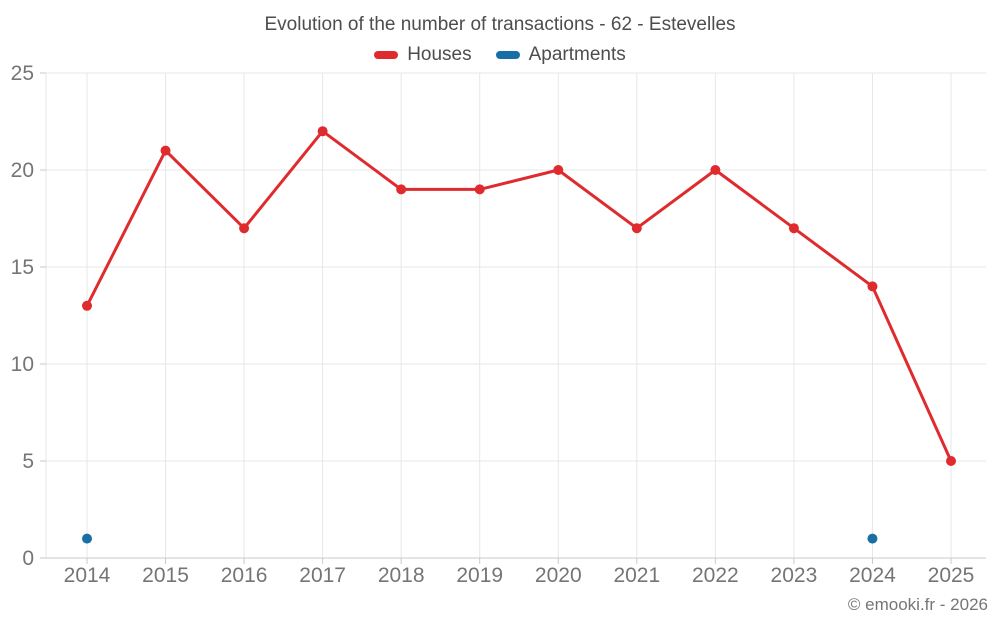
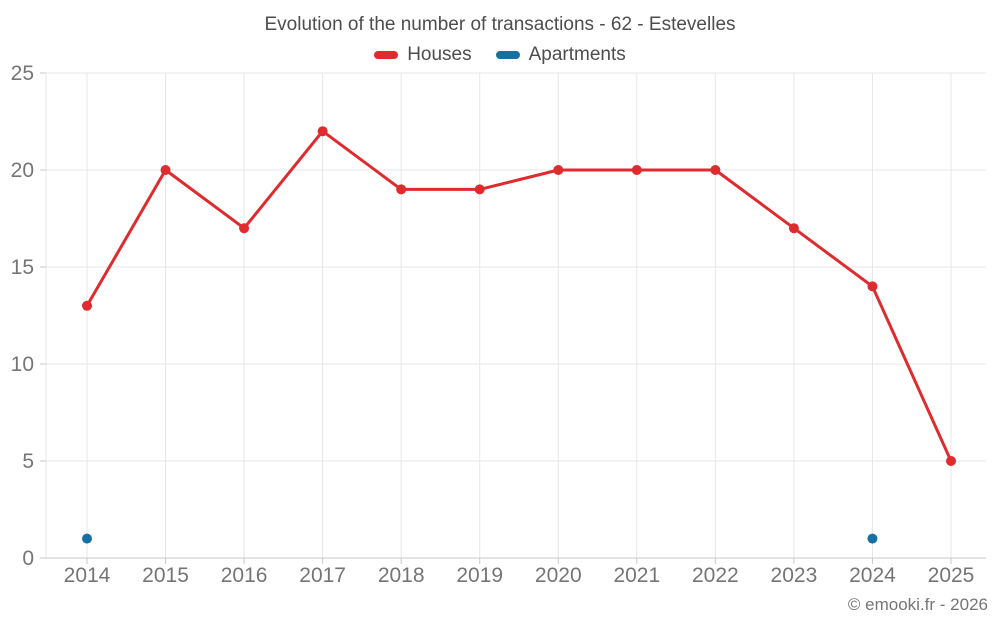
Houses/2015: 21 -> 20
Houses/2021: 17 -> 20
